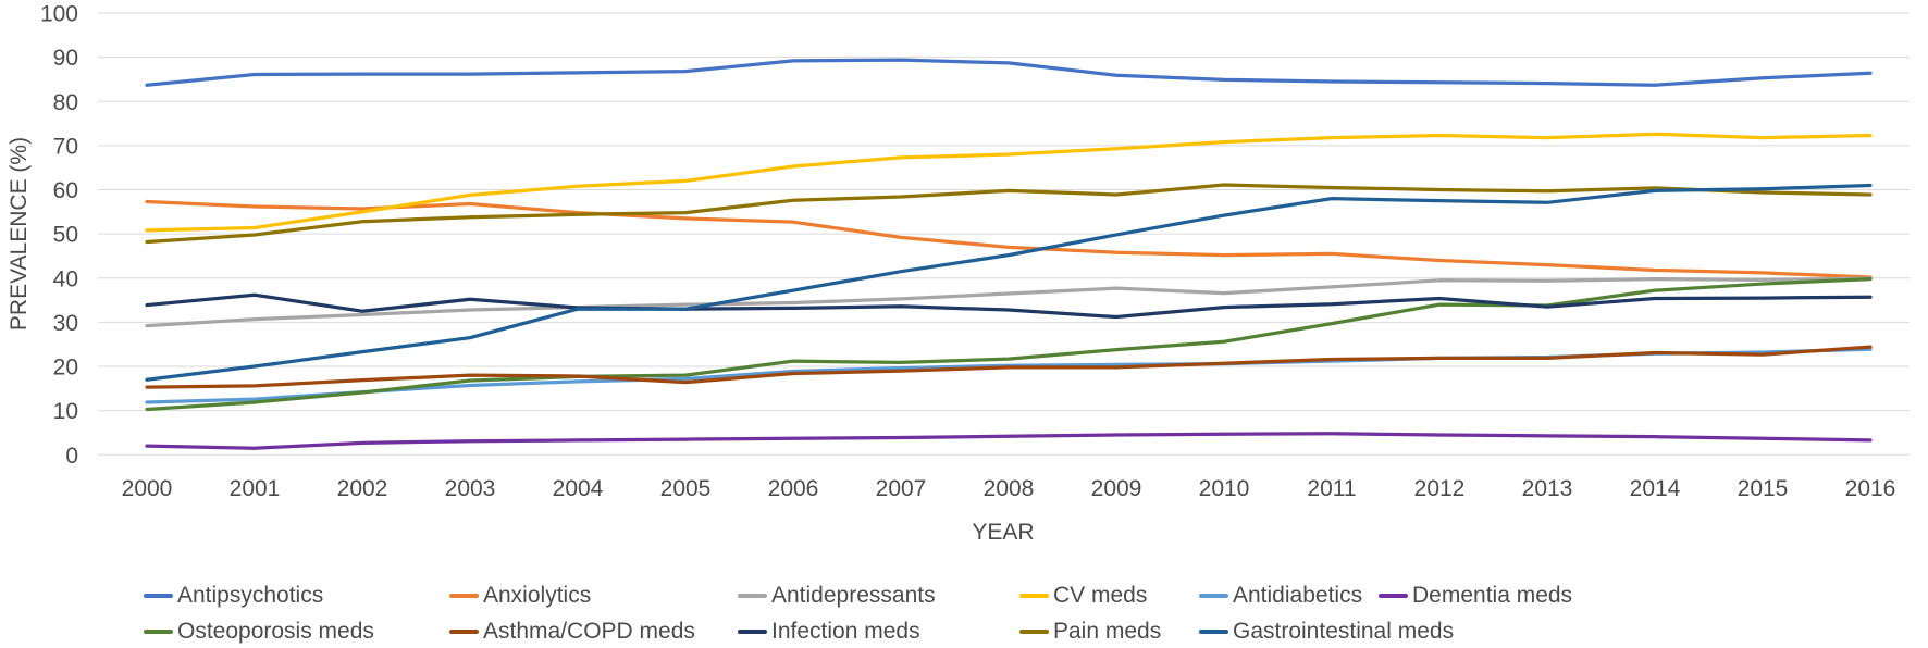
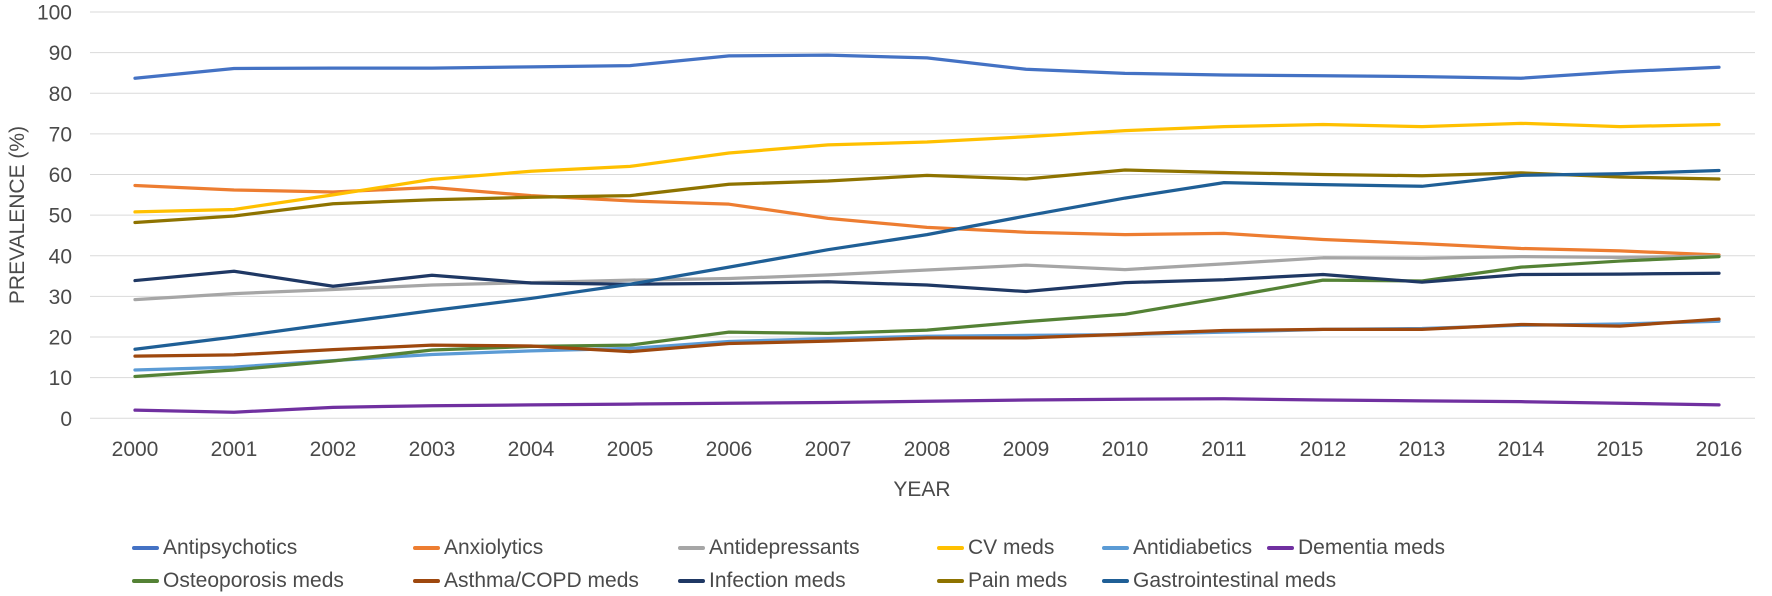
Gastrointestinal meds/2004: 33 -> 30
